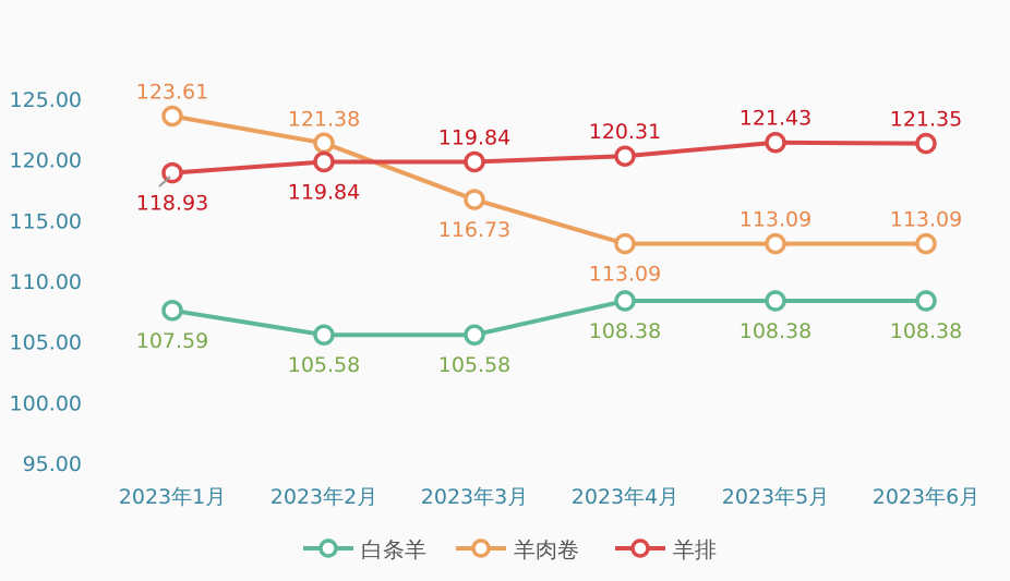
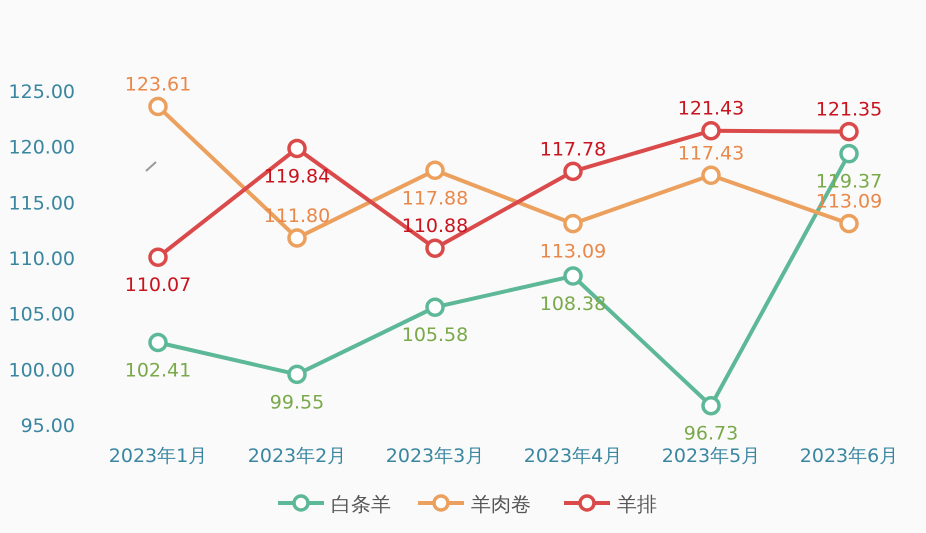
白条羊/2023年1月: 107.59 -> 102.41
羊排/2023年1月: 118.93 -> 110.07
白条羊/2023年2月: 105.58 -> 99.55
羊肉卷/2023年2月: 121.38 -> 111.80
羊肉卷/2023年3月: 116.73 -> 117.88
羊排/2023年3月: 119.84 -> 110.88
羊排/2023年4月: 120.31 -> 117.78
白条羊/2023年5月: 108.38 -> 96.73
羊肉卷/2023年5月: 113.09 -> 117.43
白条羊/2023年6月: 108.38 -> 119.37
